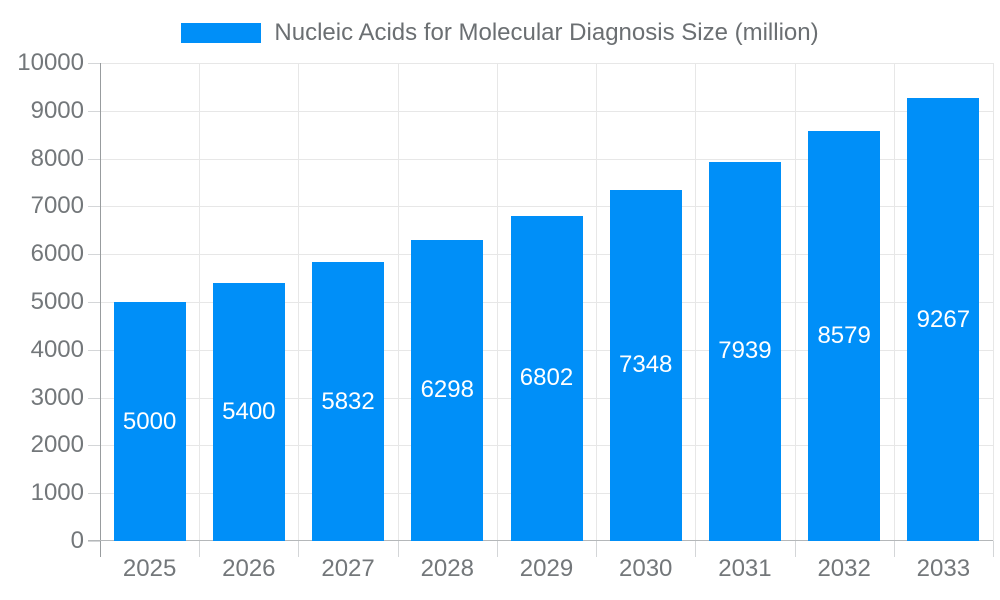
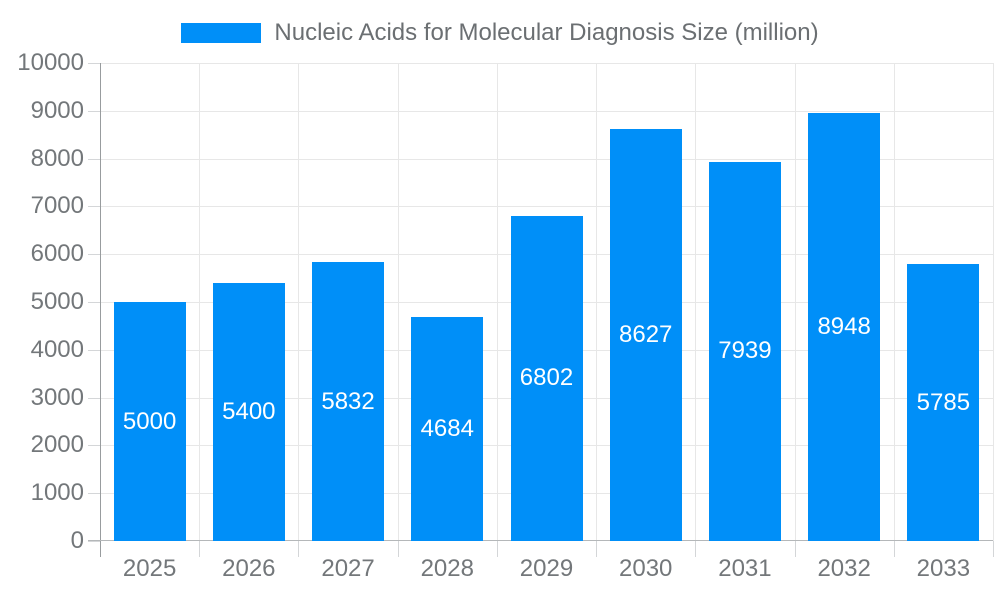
2028: 6298 -> 4684
2030: 7348 -> 8627
2032: 8579 -> 8948
2033: 9267 -> 5785
